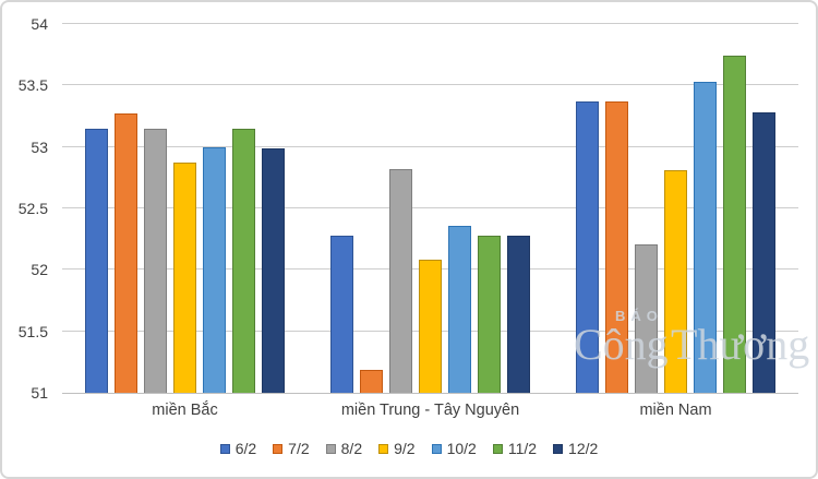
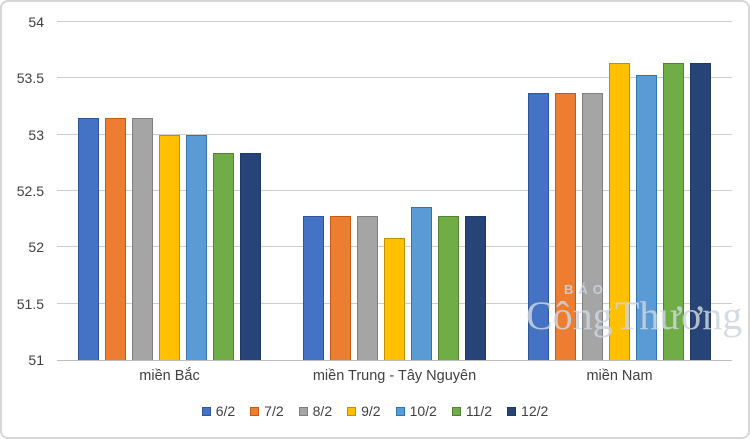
7/2/miền Bắc: 53.27 -> 53.15
9/2/miền Bắc: 52.87 -> 53.00
11/2/miền Bắc: 53.15 -> 52.84
12/2/miền Bắc: 52.99 -> 52.84
7/2/miền Trung - Tây Nguyên: 51.19 -> 52.28
8/2/miền Trung - Tây Nguyên: 52.82 -> 52.28
8/2/miền Nam: 52.21 -> 53.37
9/2/miền Nam: 52.81 -> 53.64
11/2/miền Nam: 53.74 -> 53.64
12/2/miền Nam: 53.28 -> 53.64
